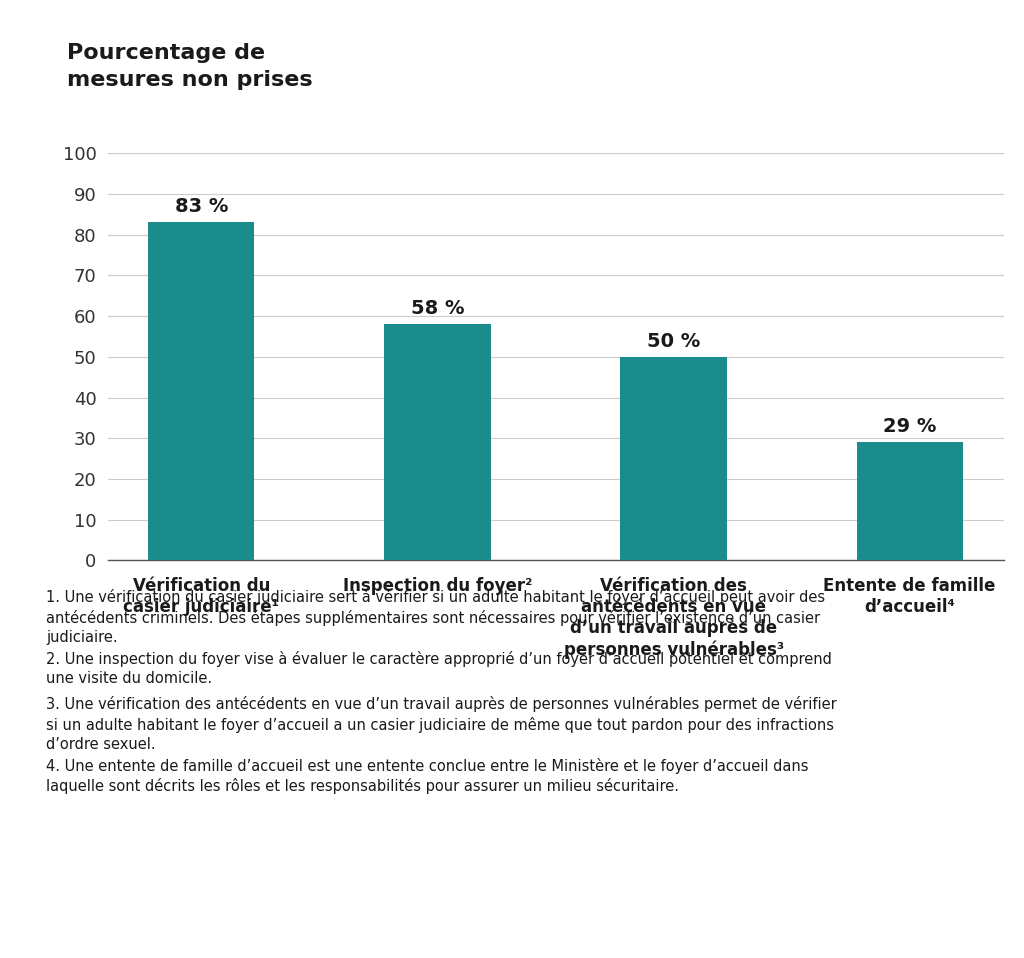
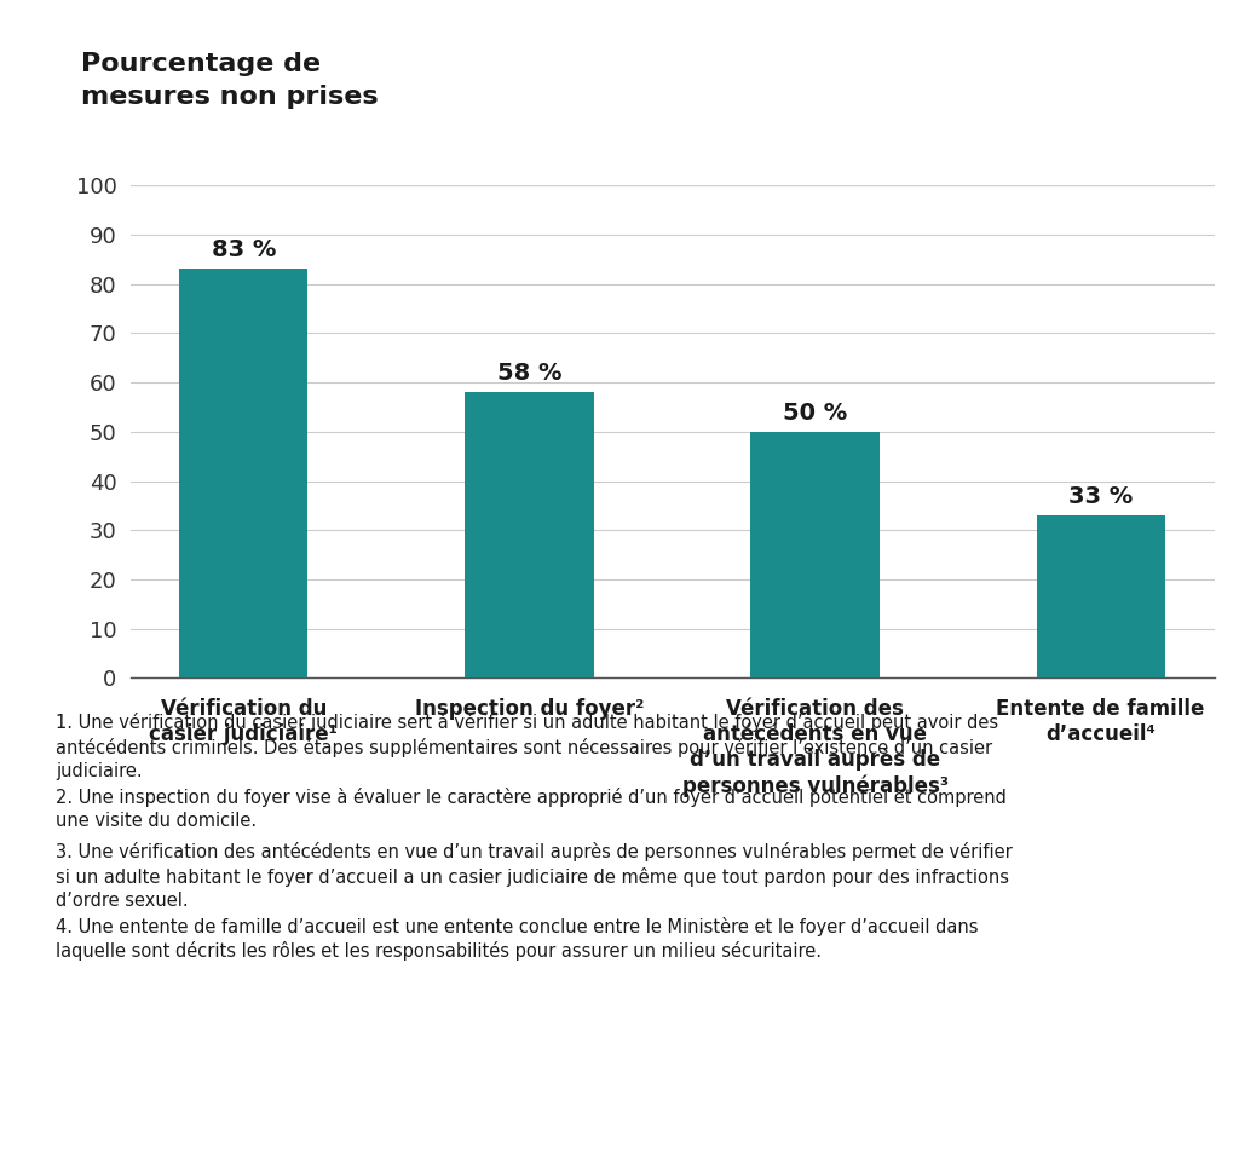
Entente de famille d’accueil⁴: 29 -> 33
